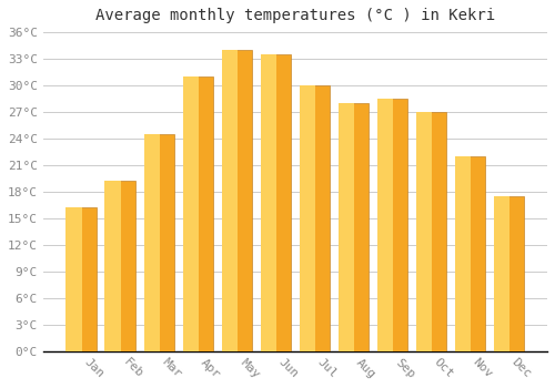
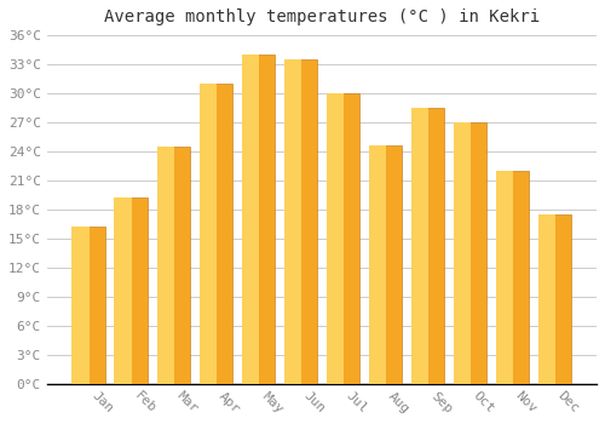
Aug: 28.0°C -> 24.6°C
